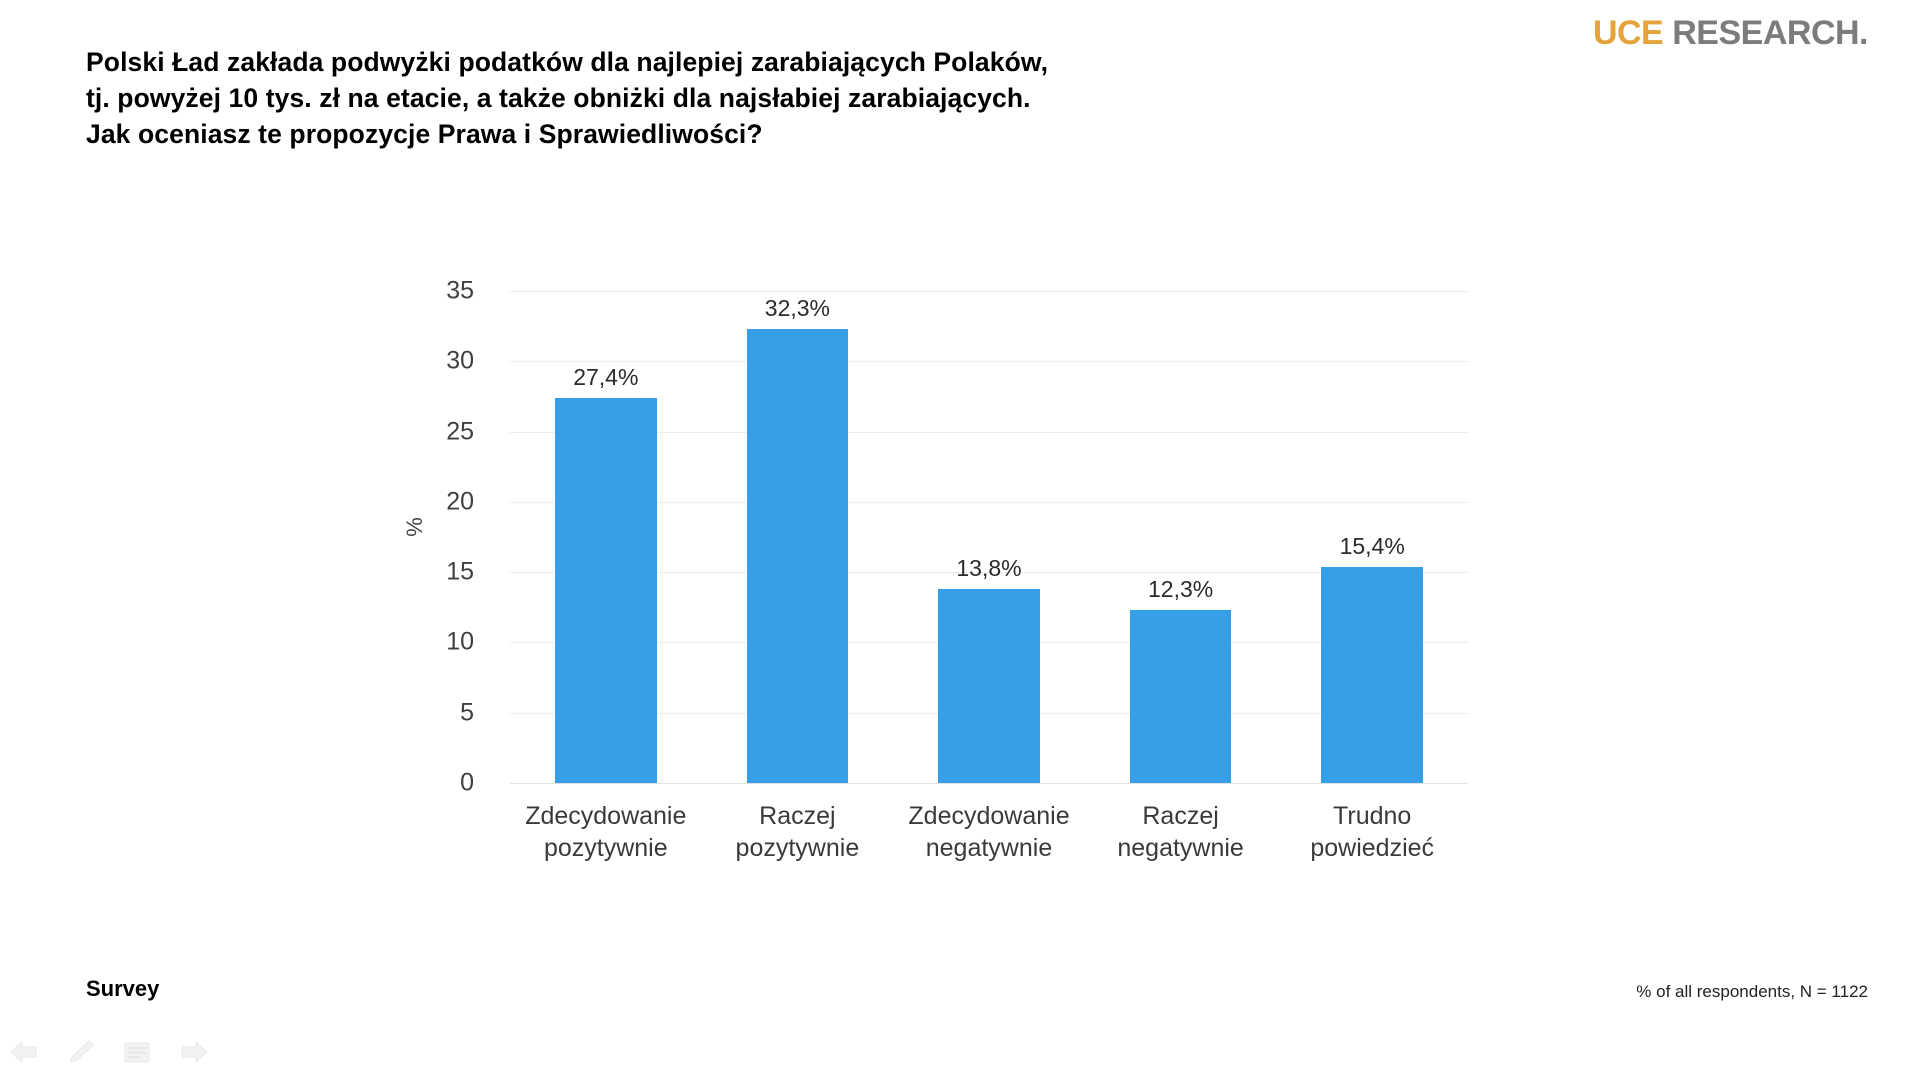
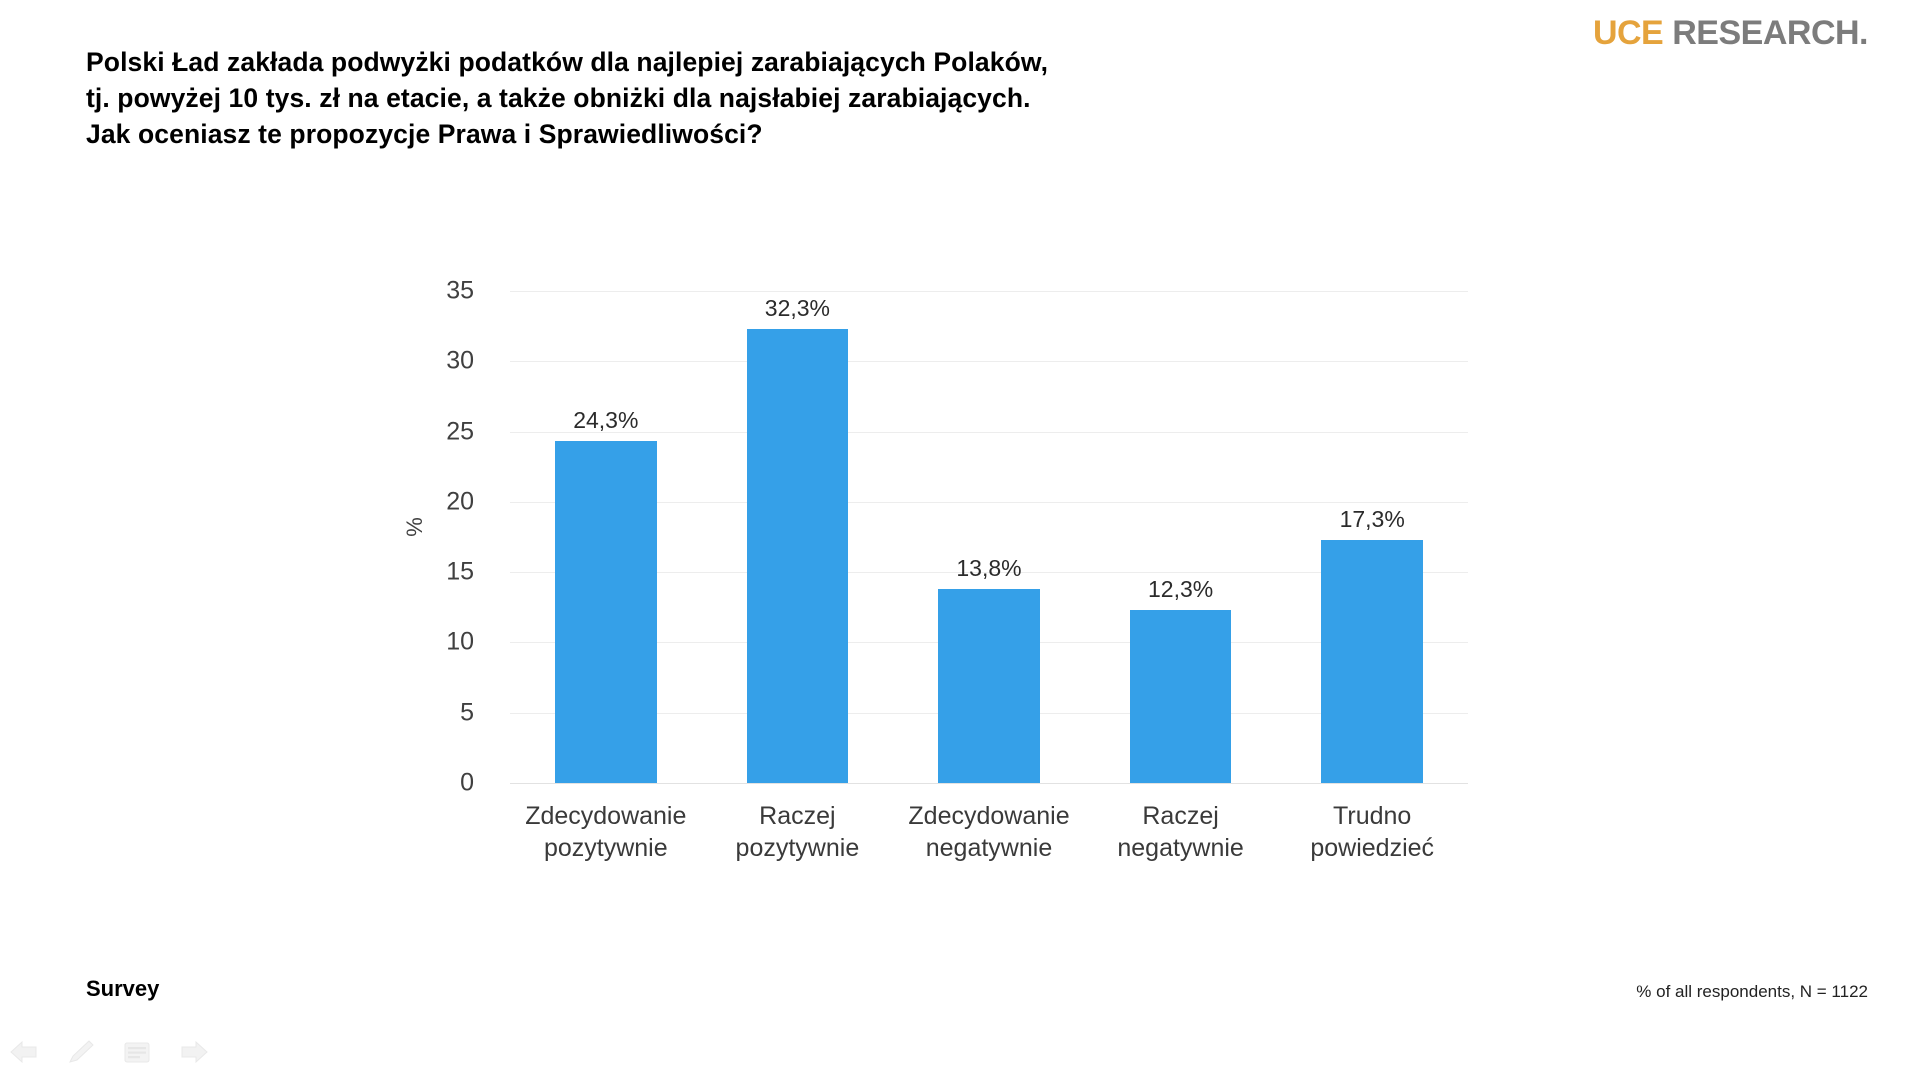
Zdecydowanie pozytywnie: 27,4% -> 24,3%
Trudno powiedzieć: 15,4% -> 17,3%
